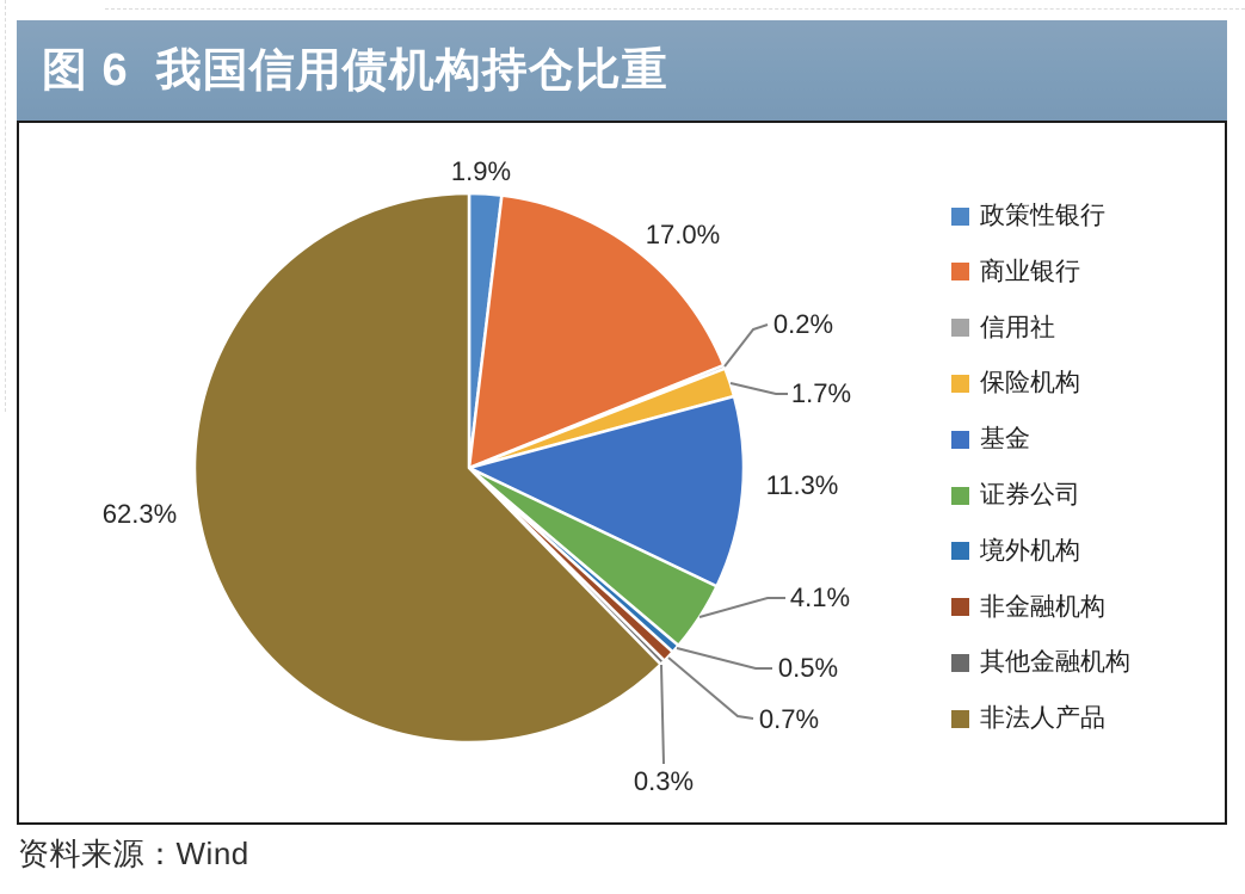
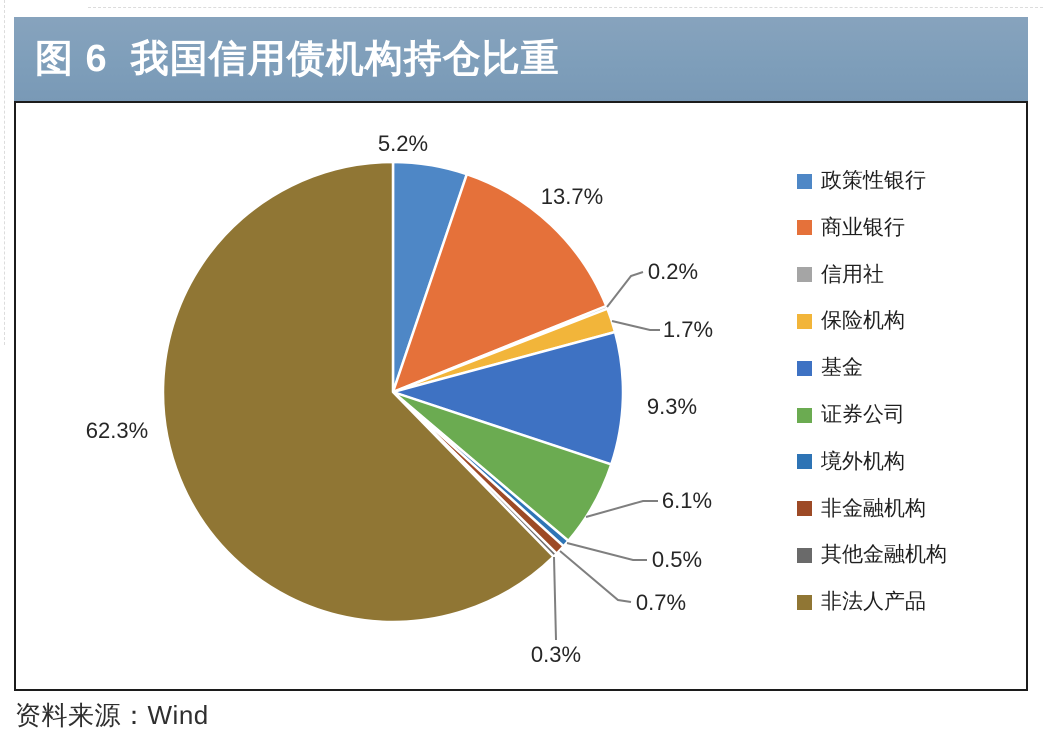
政策性银行: 1.9% -> 5.2%
商业银行: 17.0% -> 13.7%
基金: 11.3% -> 9.3%
证券公司: 4.1% -> 6.1%
